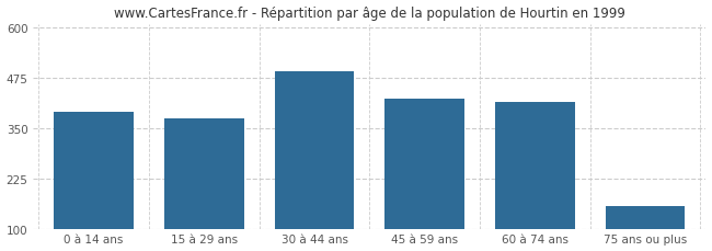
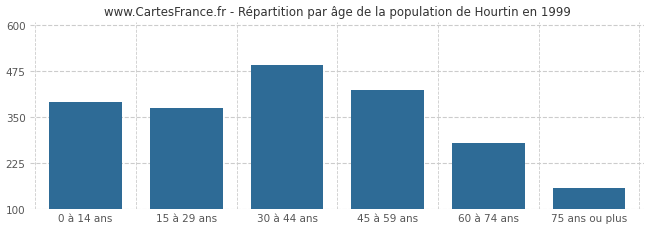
60 à 74 ans: 415 -> 280
